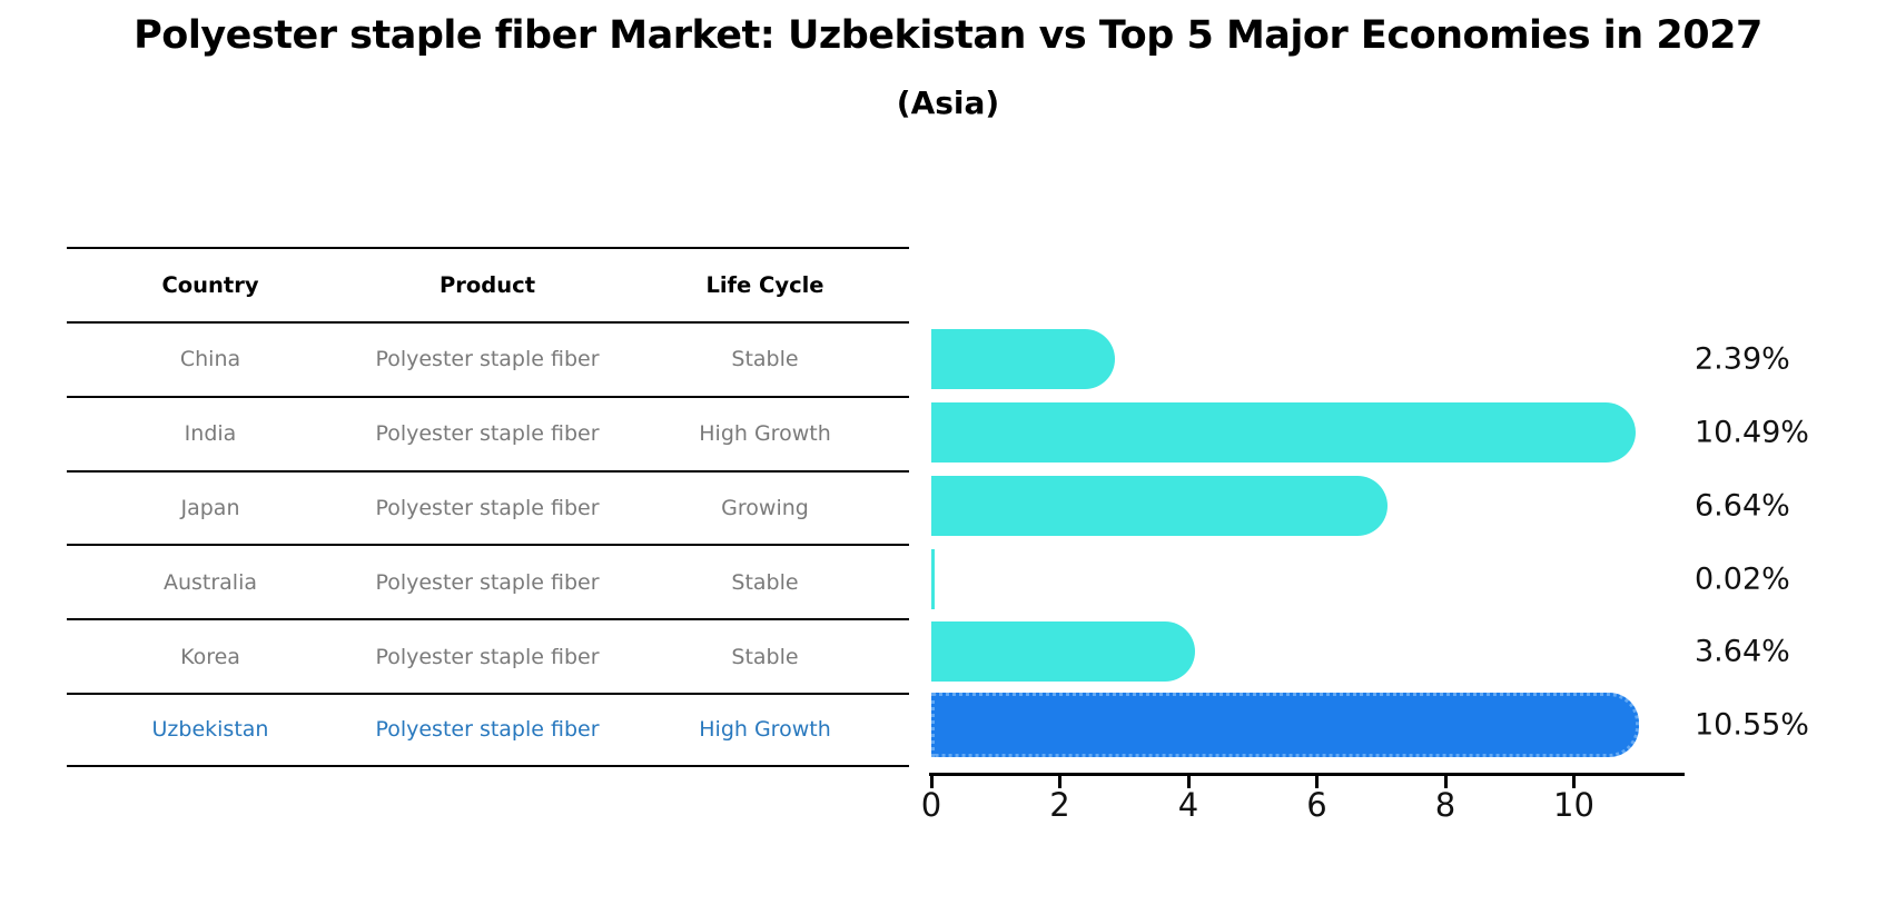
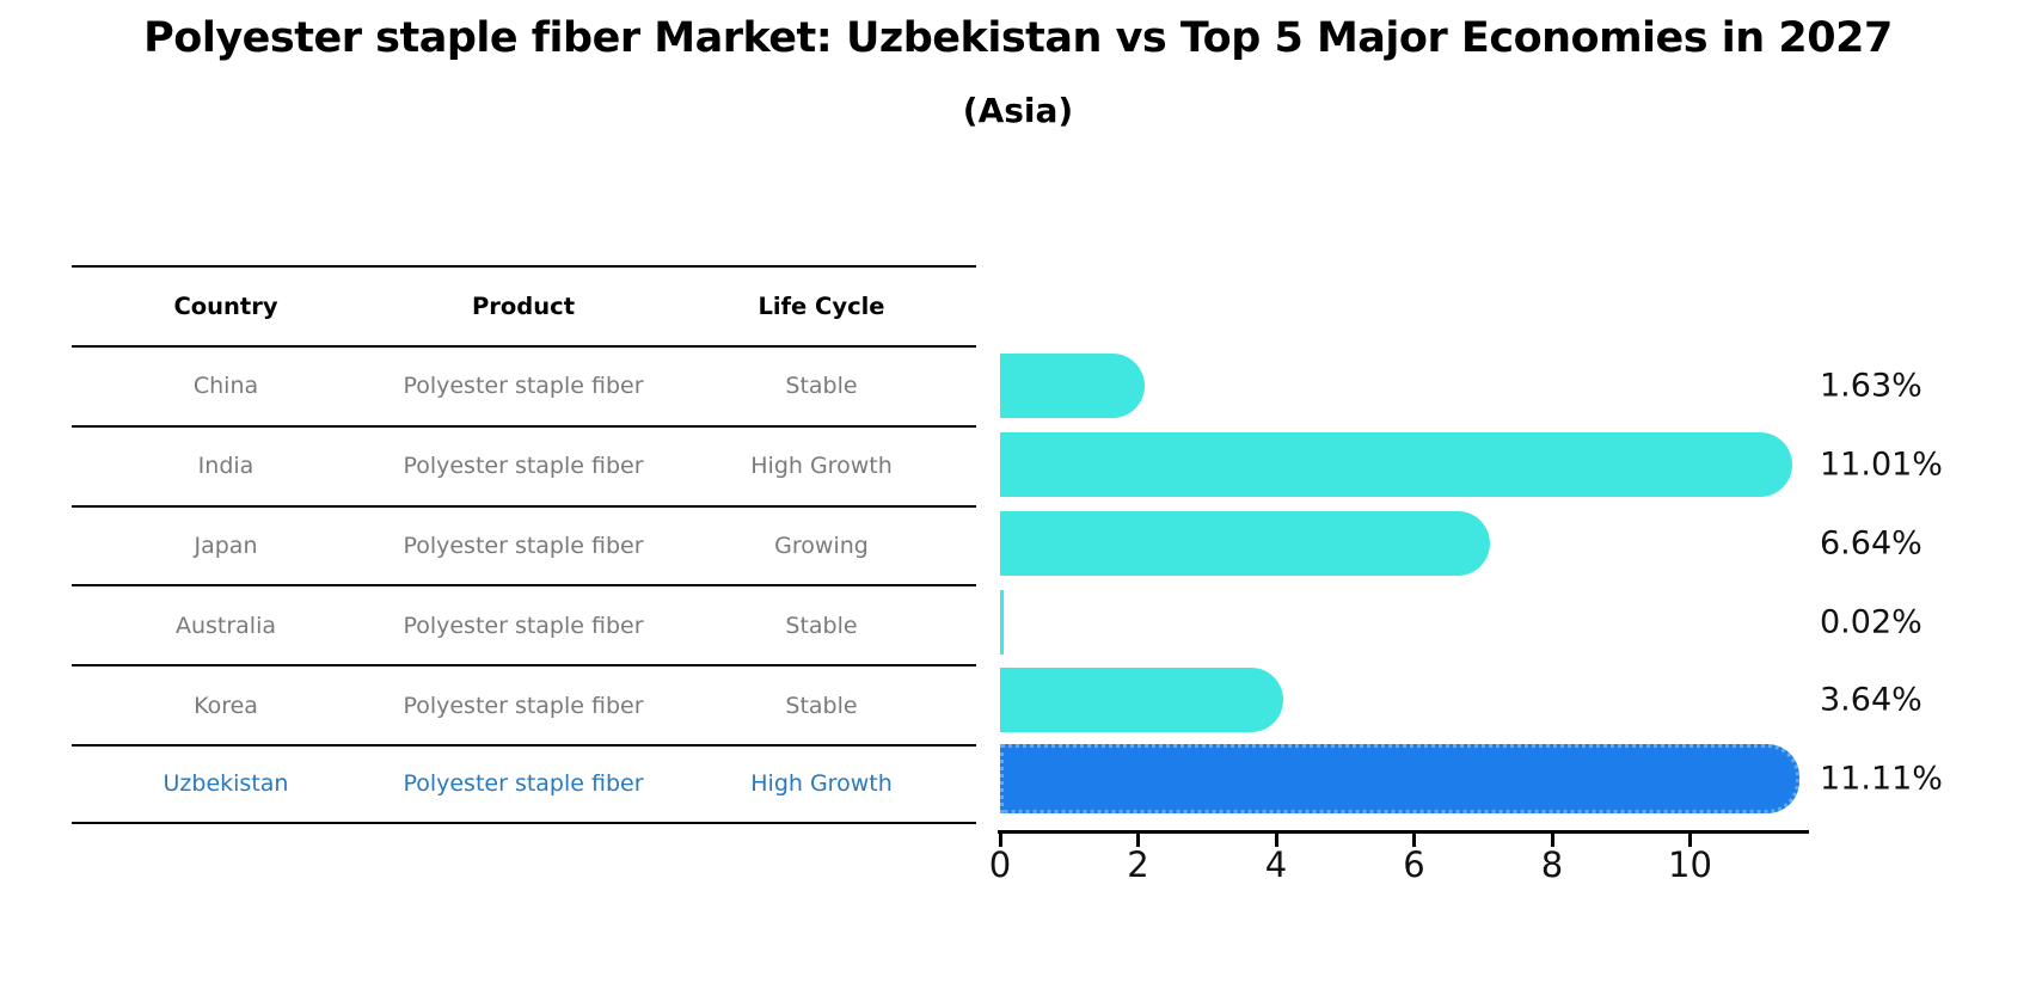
China: 2.39% -> 1.63%
India: 10.49% -> 11.01%
Uzbekistan: 10.55% -> 11.11%
